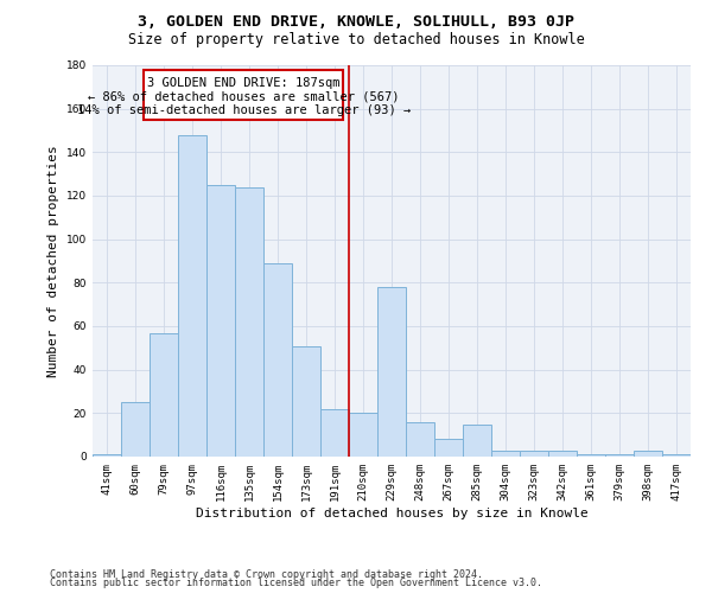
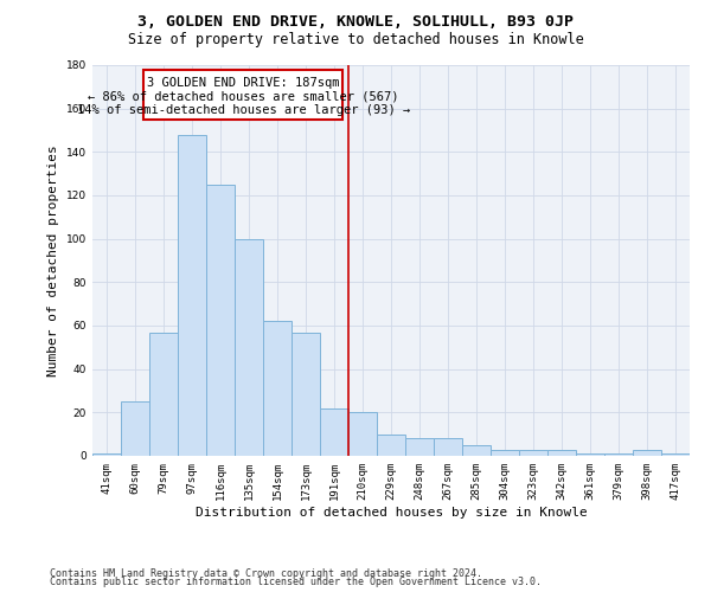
135sqm: 124 -> 100
154sqm: 89 -> 62
173sqm: 51 -> 57
229sqm: 78 -> 10
248sqm: 16 -> 8
285sqm: 15 -> 5
